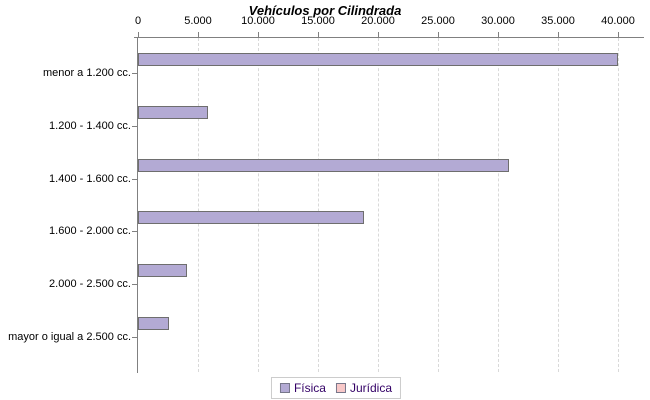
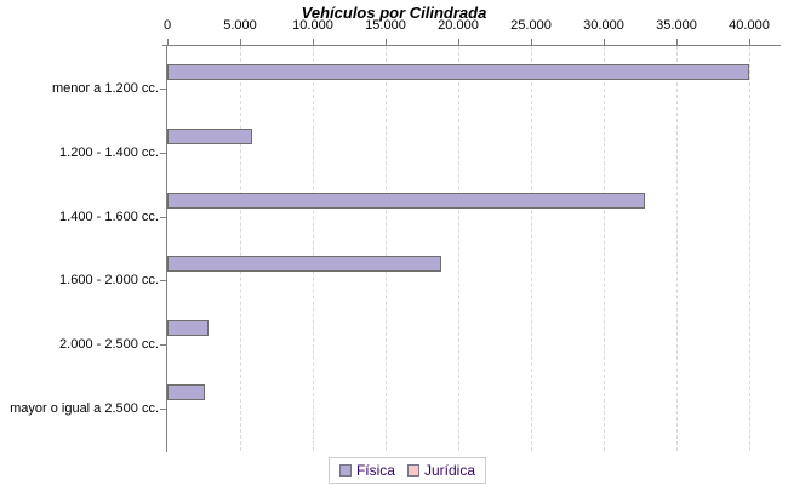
Física/1.400 - 1.600 cc.: 30900 -> 32800
Física/2.000 - 2.500 cc.: 4100 -> 2800
